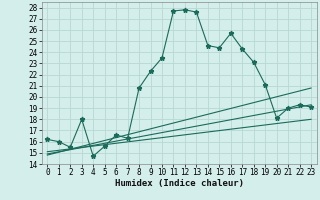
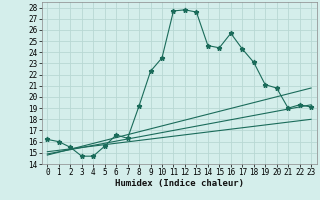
3: 18.0 -> 14.7
8: 20.8 -> 19.2
20: 18.1 -> 20.8
